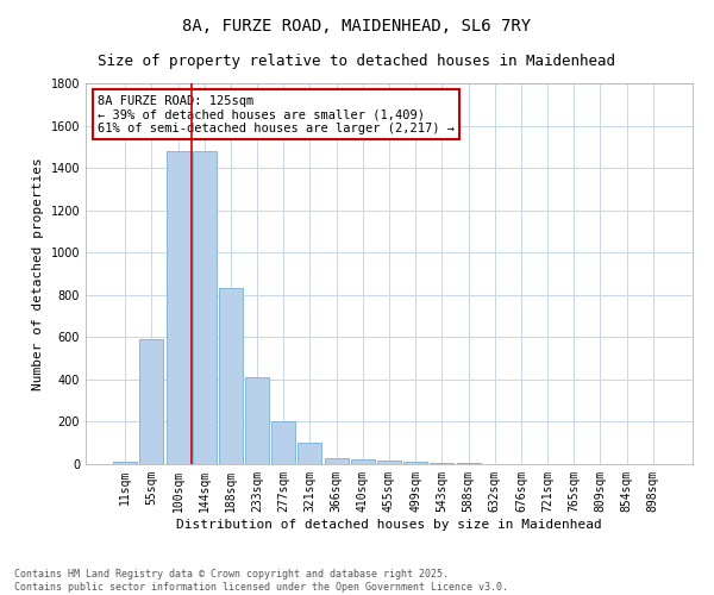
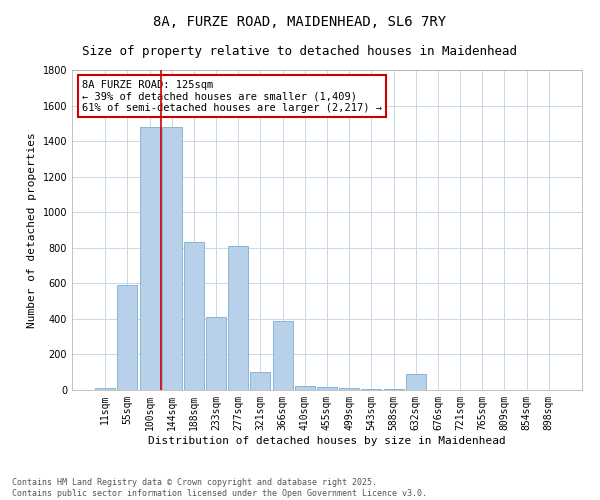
277sqm: 200 -> 810
366sqm: 30 -> 390
632sqm: 0 -> 90
